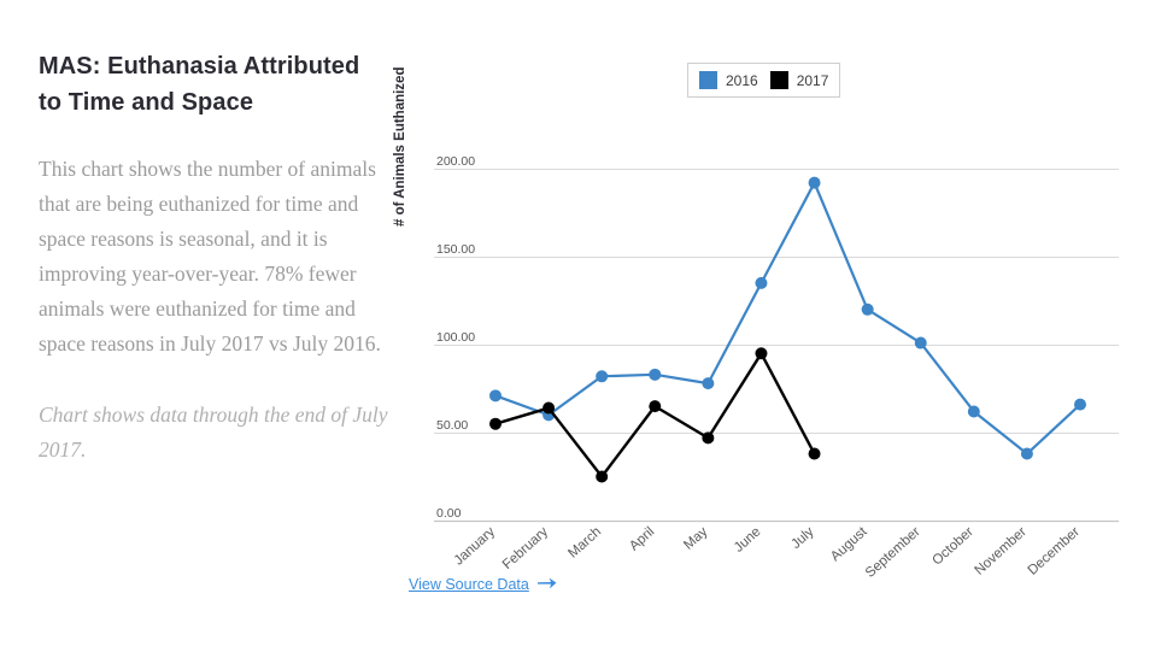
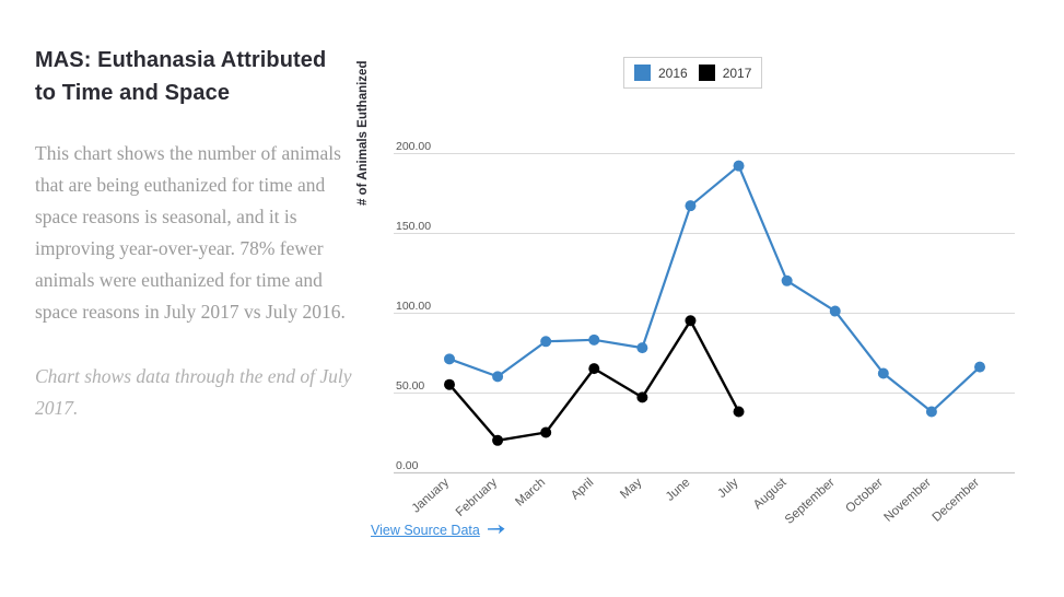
2017/February: 64 -> 20
2016/June: 135 -> 167
